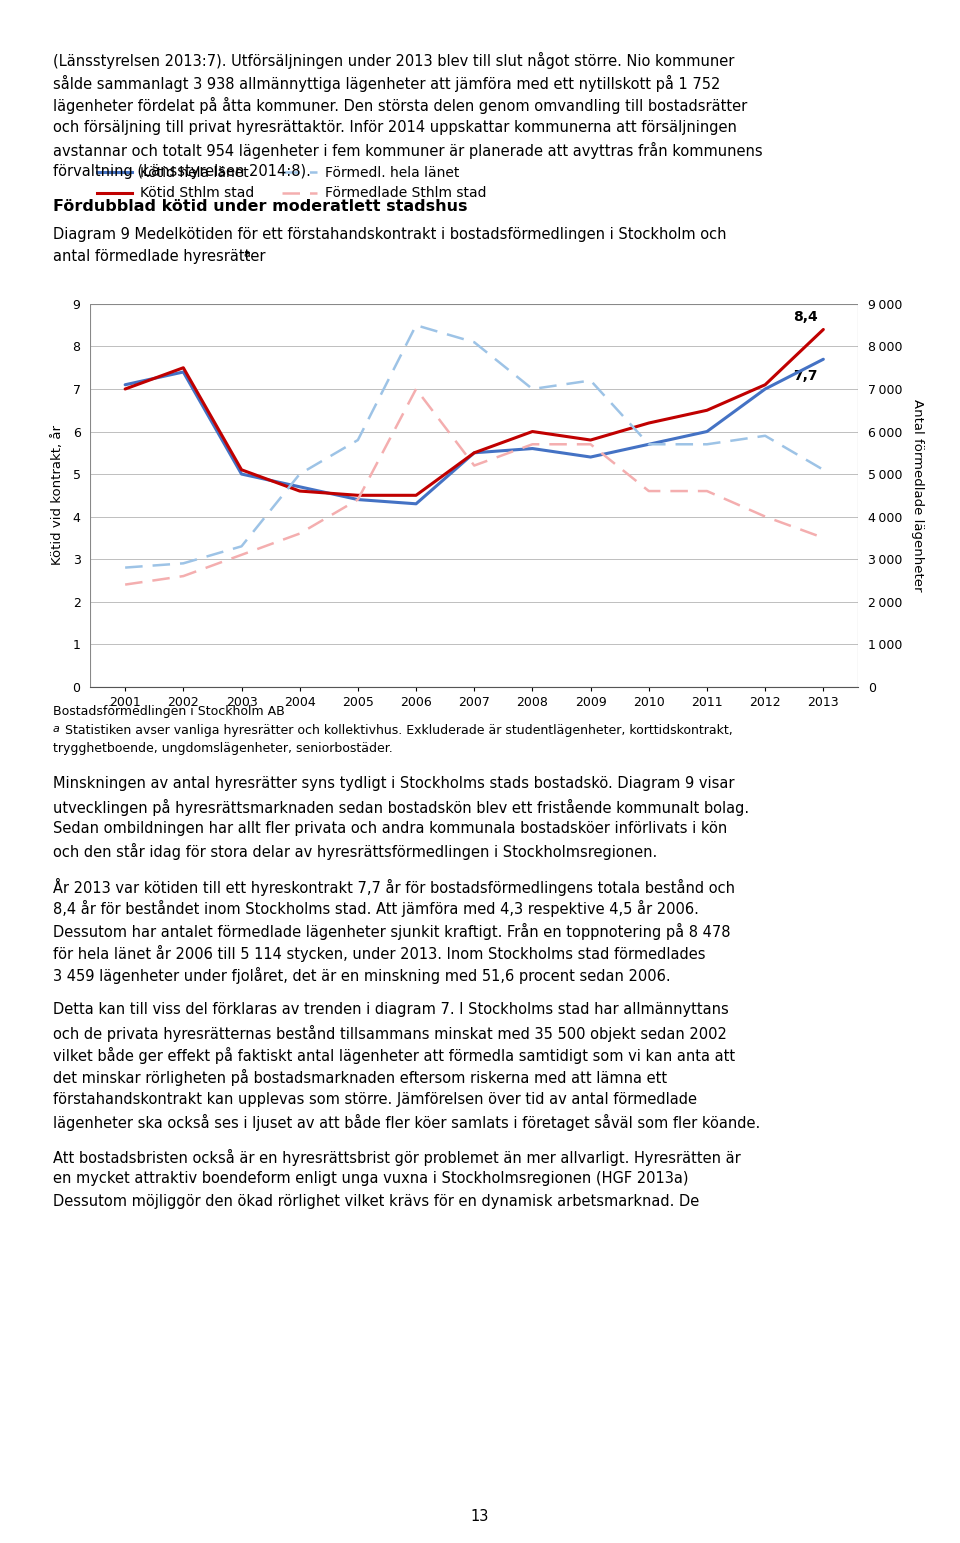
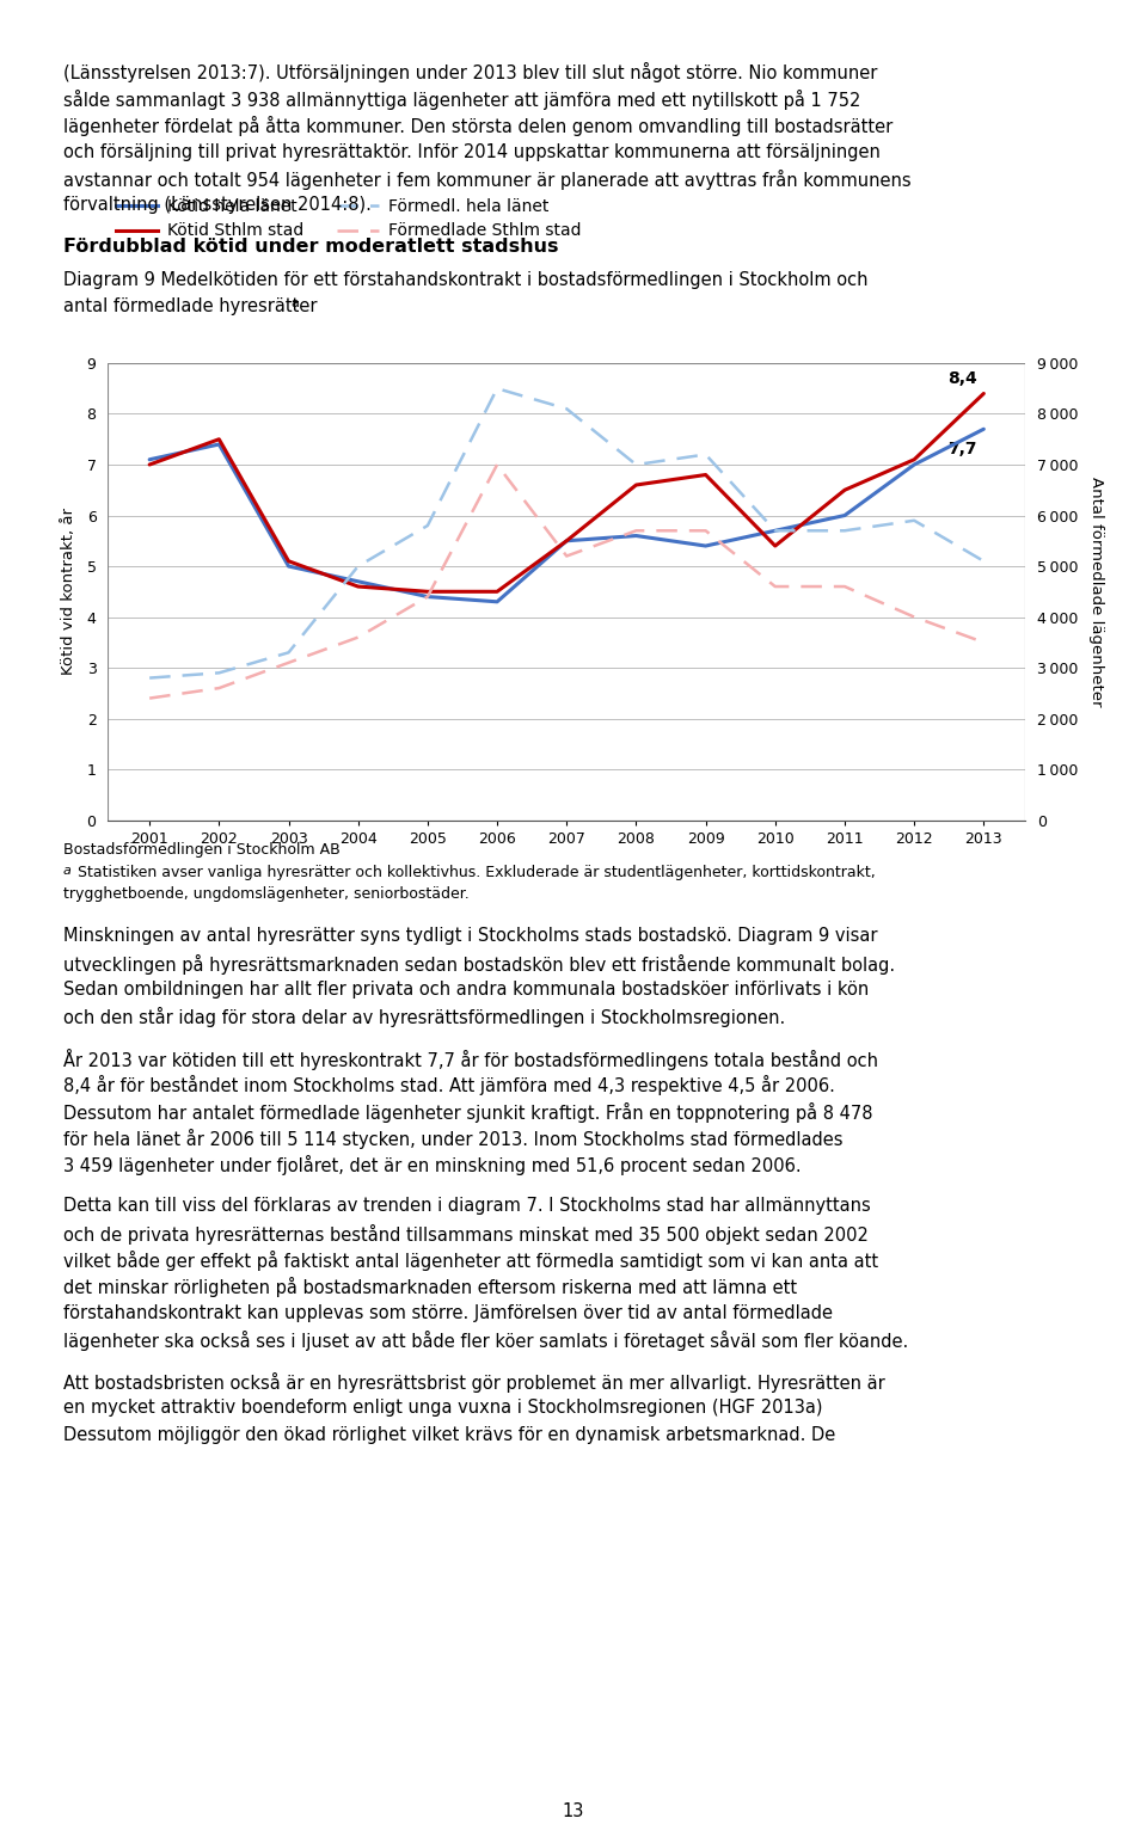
Kötid Sthlm stad/2008: 6.0 -> 6.6
Kötid Sthlm stad/2009: 5.8 -> 6.8
Kötid Sthlm stad/2010: 6.2 -> 5.4
